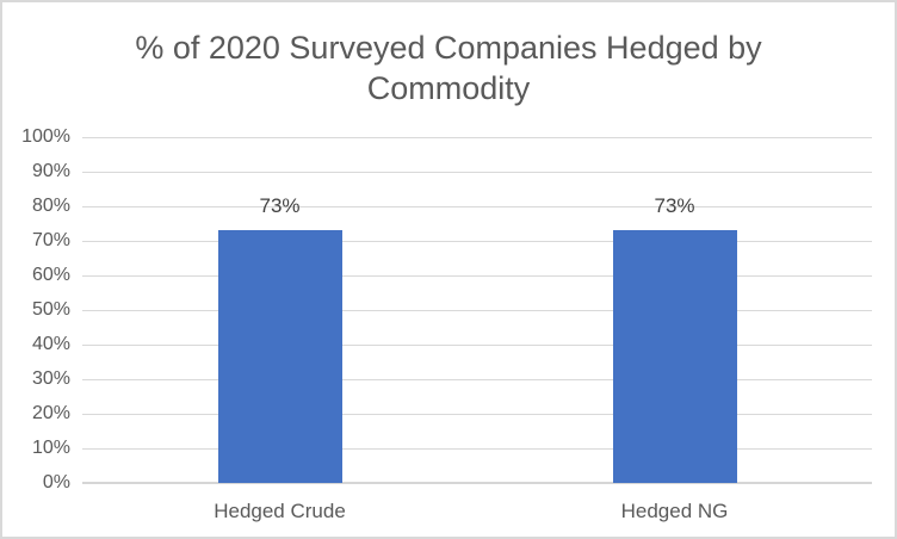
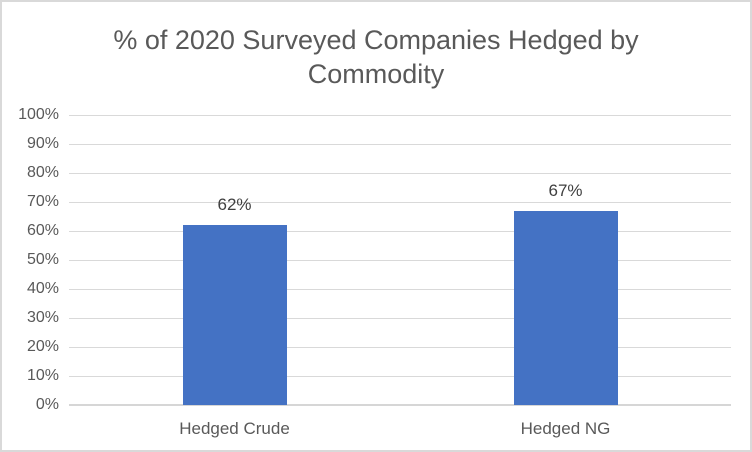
Hedged Crude: 73% -> 62%
Hedged NG: 73% -> 67%
